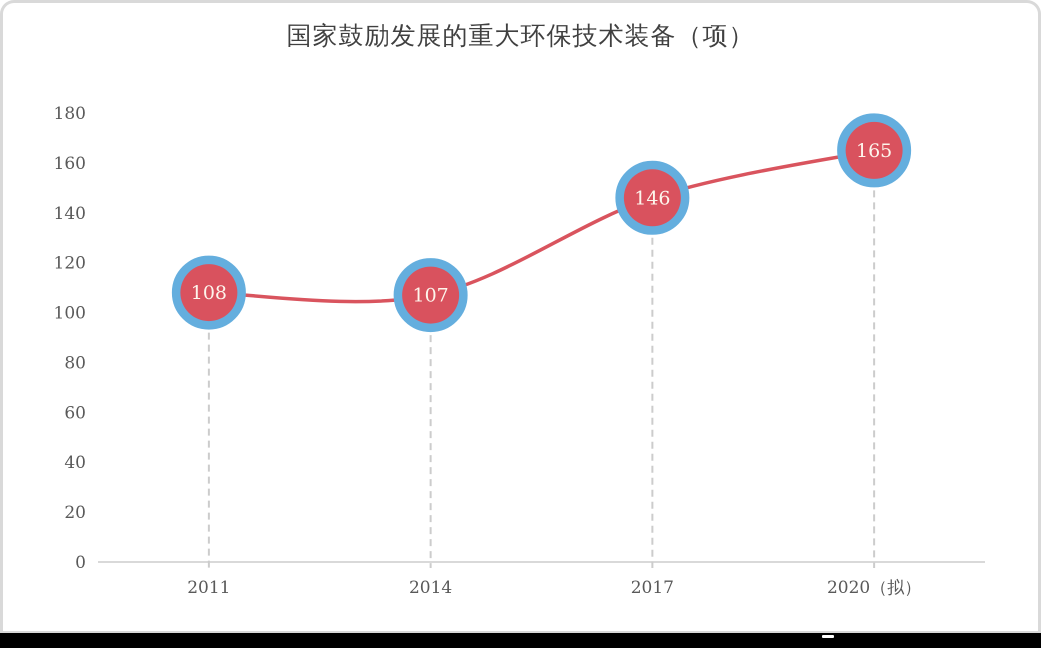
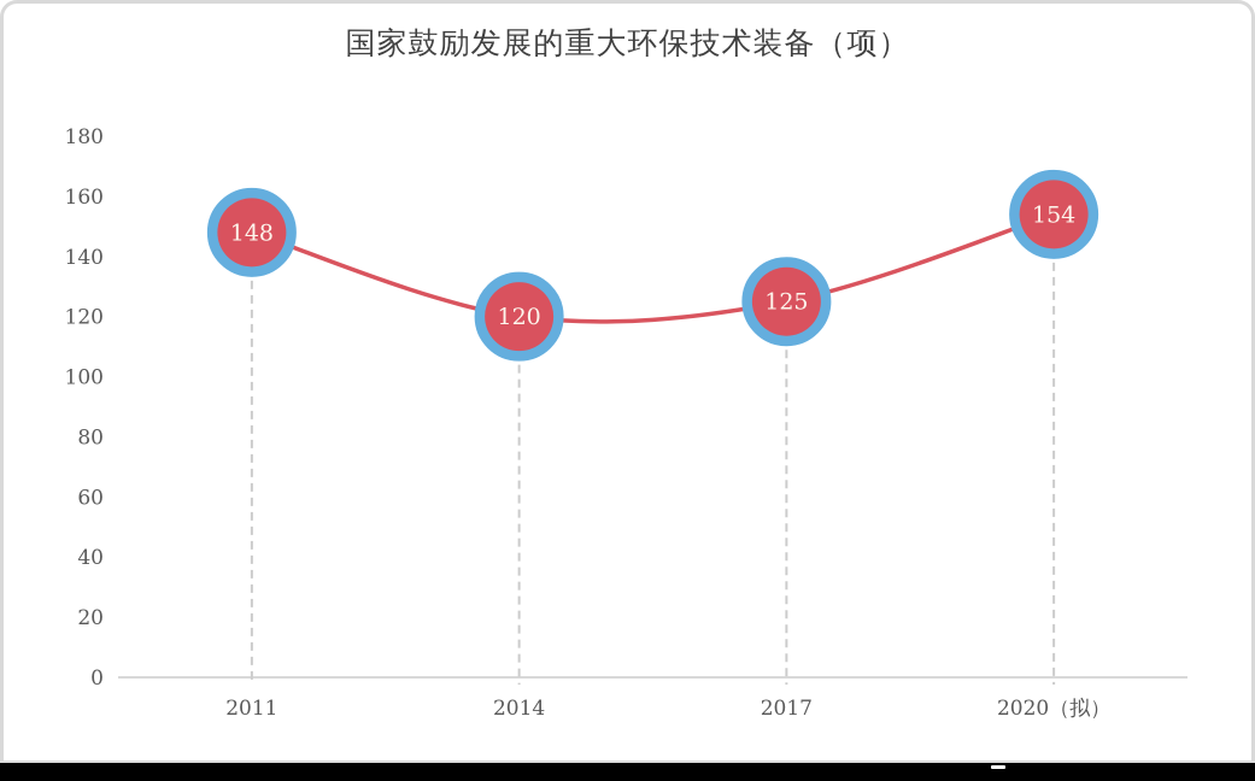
2011: 108 -> 148
2014: 107 -> 120
2017: 146 -> 125
2020（拟）: 165 -> 154
